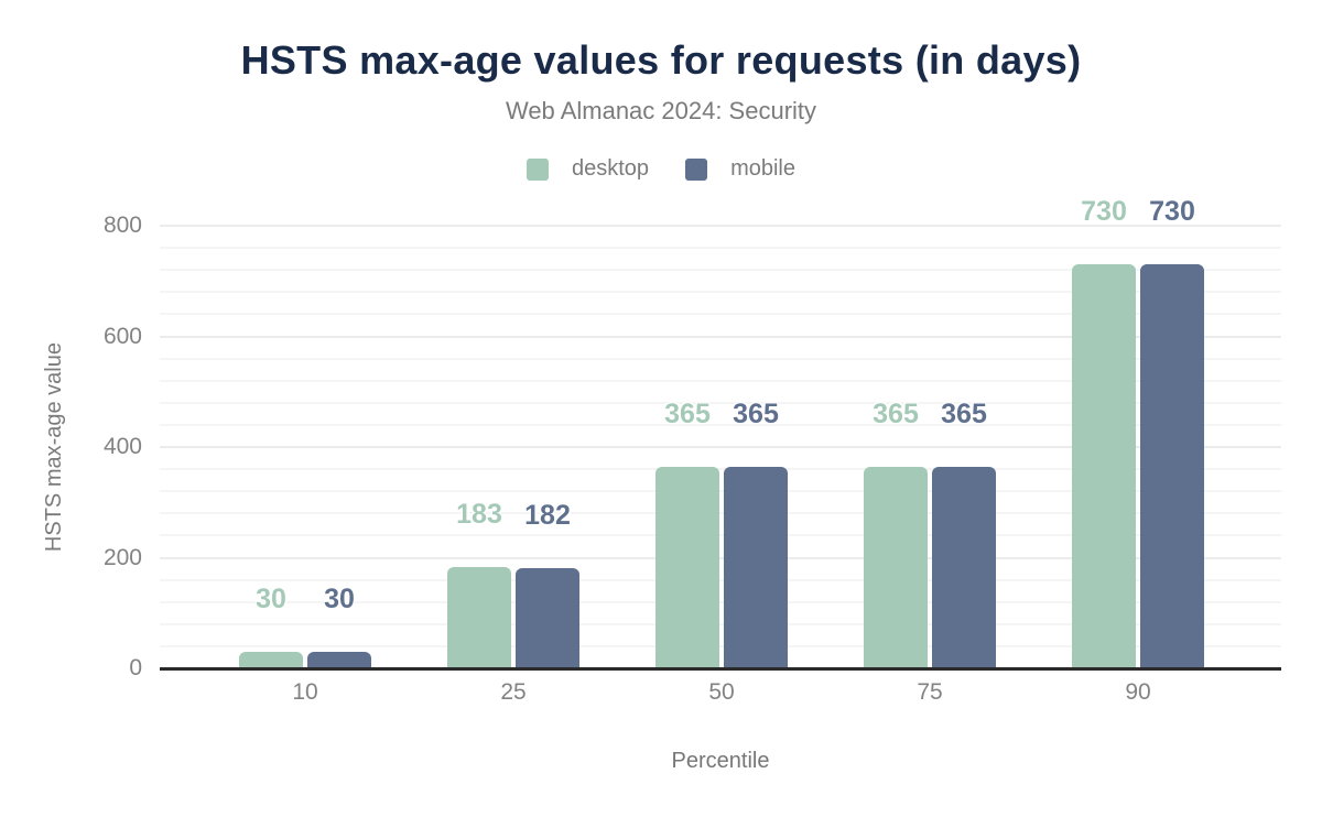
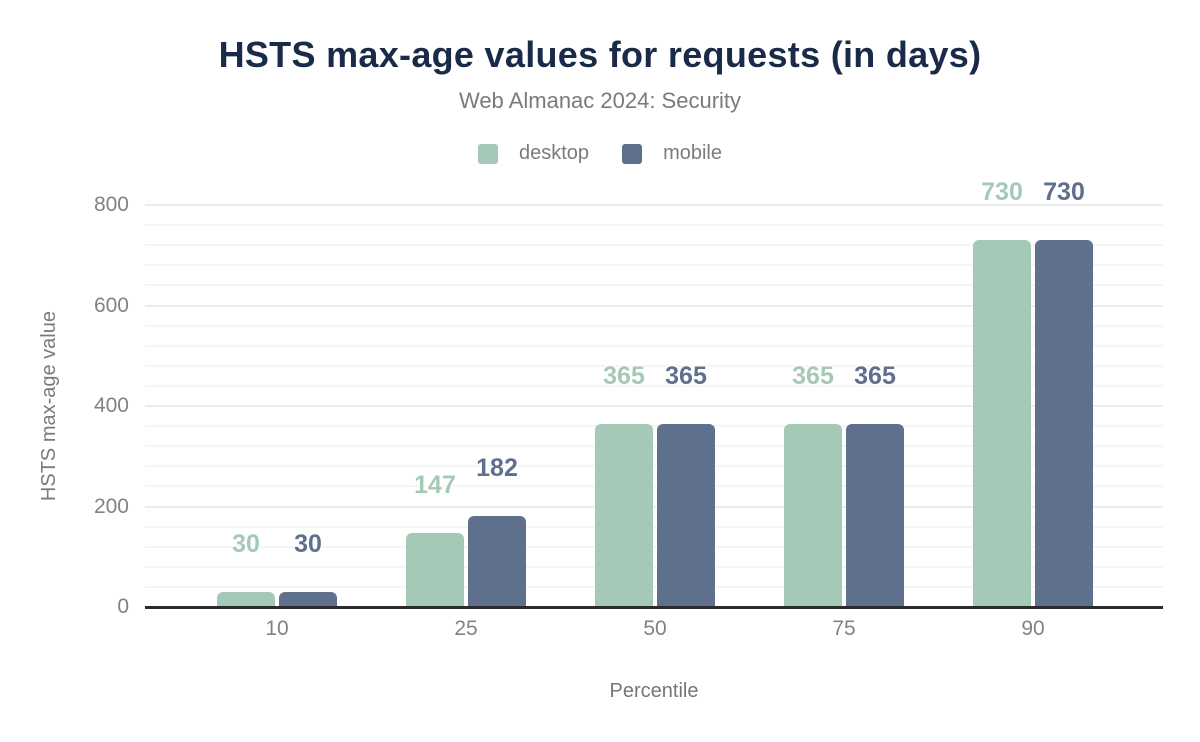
desktop/25: 183 -> 147
